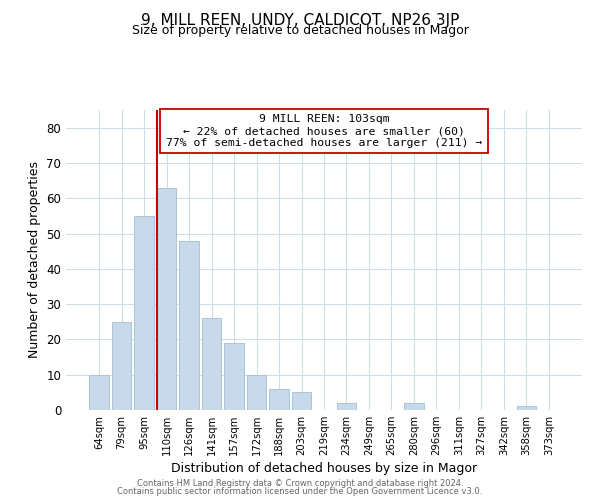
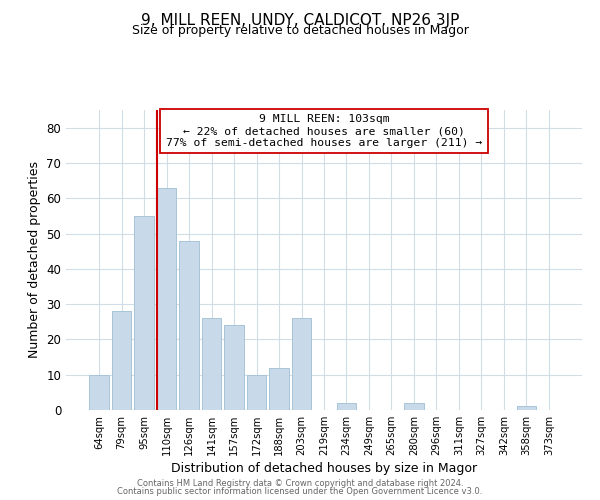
79sqm: 25 -> 28
157sqm: 19 -> 24
188sqm: 6 -> 12
203sqm: 5 -> 26
